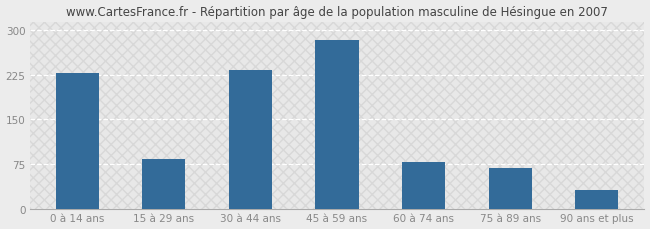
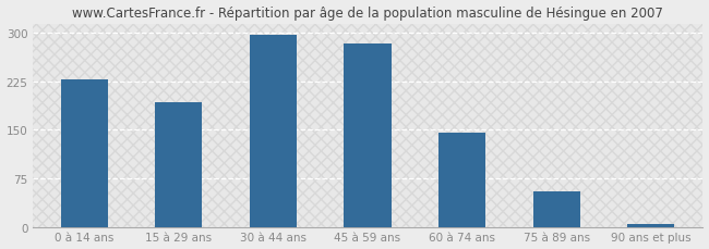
15 à 29 ans: 84 -> 193
30 à 44 ans: 234 -> 298
60 à 74 ans: 78 -> 146
75 à 89 ans: 68 -> 55
90 ans et plus: 32 -> 5
